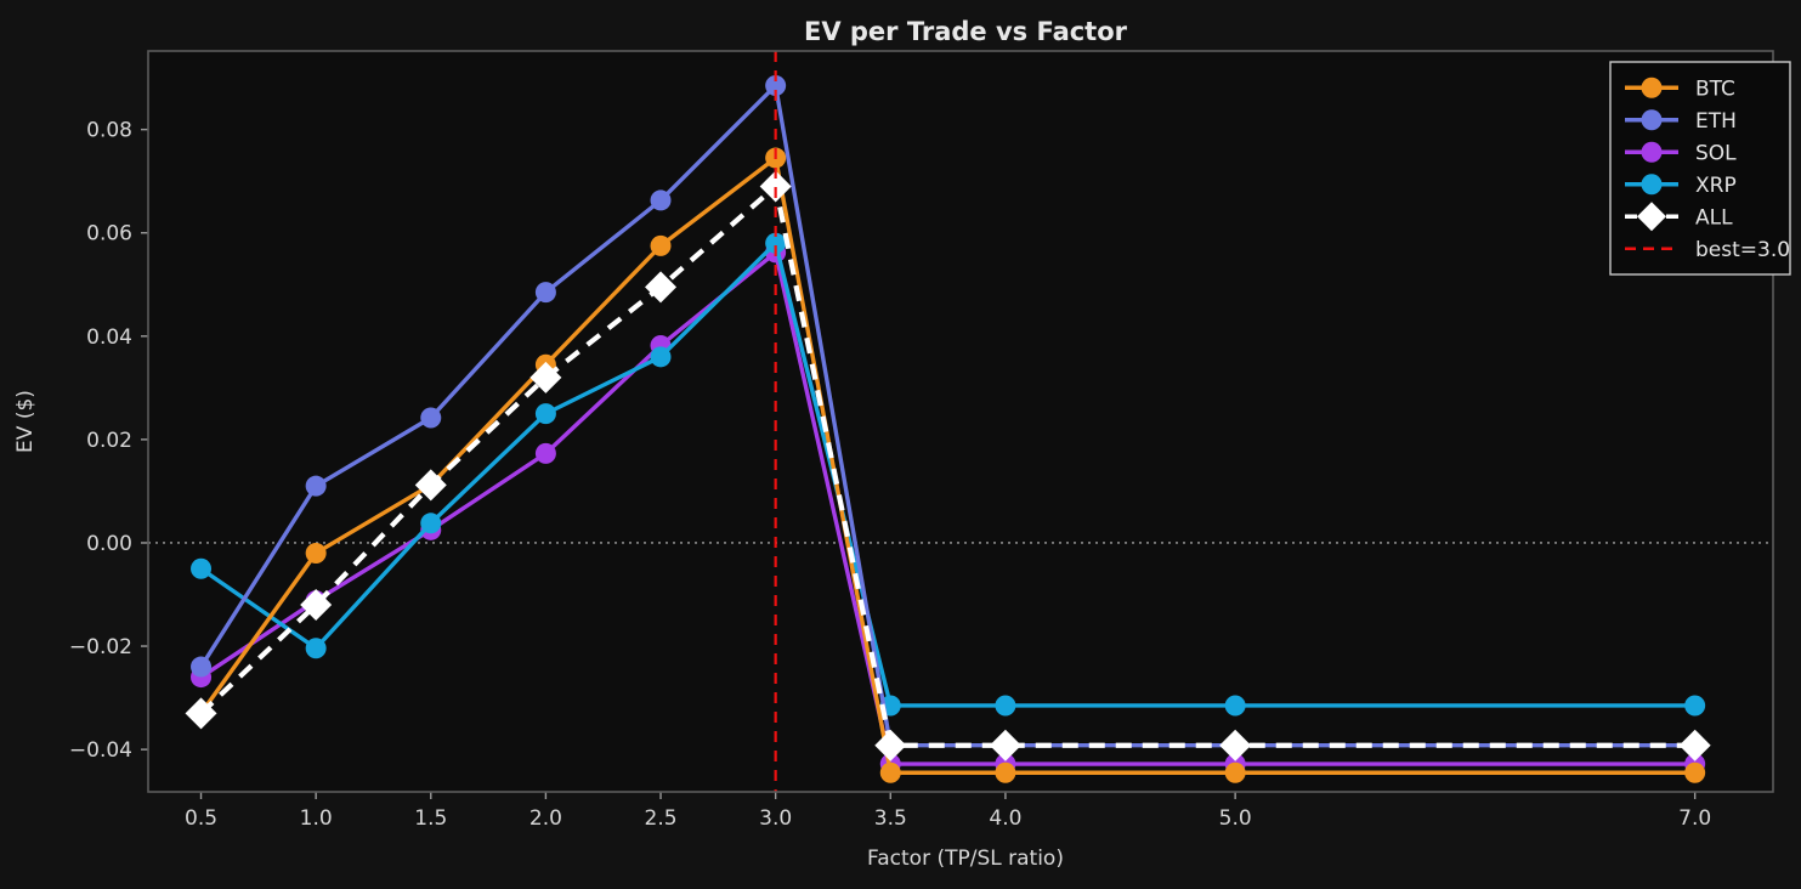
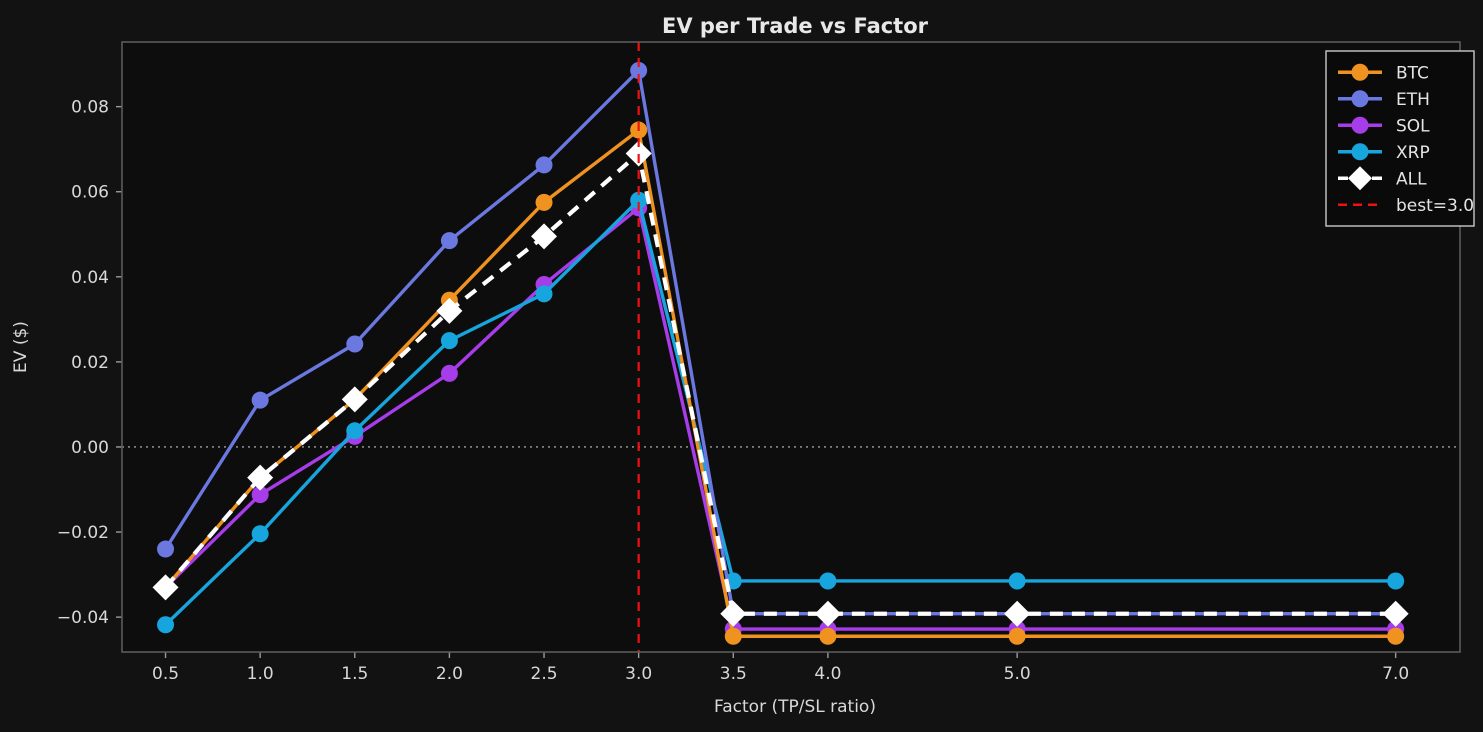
SOL/0.5: -0.026 -> -0.033
XRP/0.5: -0.005 -> -0.042
BTC/1.0: -0.002 -> -0.007
ALL/1.0: -0.012 -> -0.007
